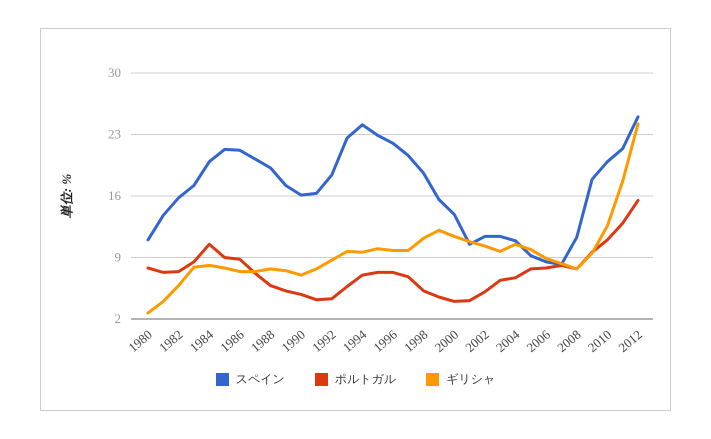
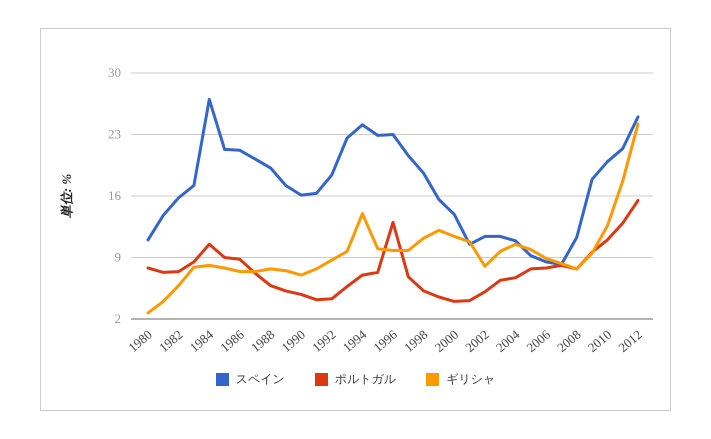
スペイン/1984: 20 -> 27
ギリシャ/1994: 10 -> 14
スペイン/1996: 22 -> 23
ポルトガル/1996: 7 -> 13
ギリシャ/2002: 10 -> 8
